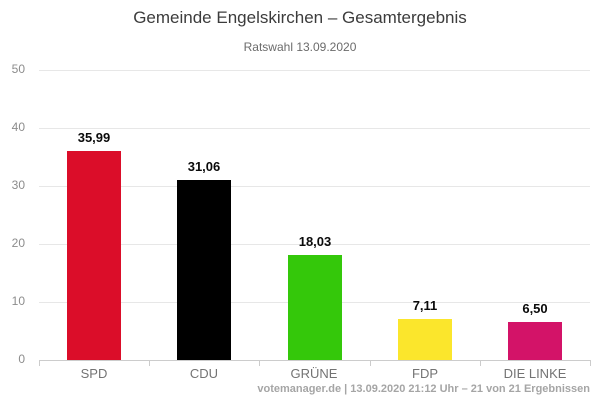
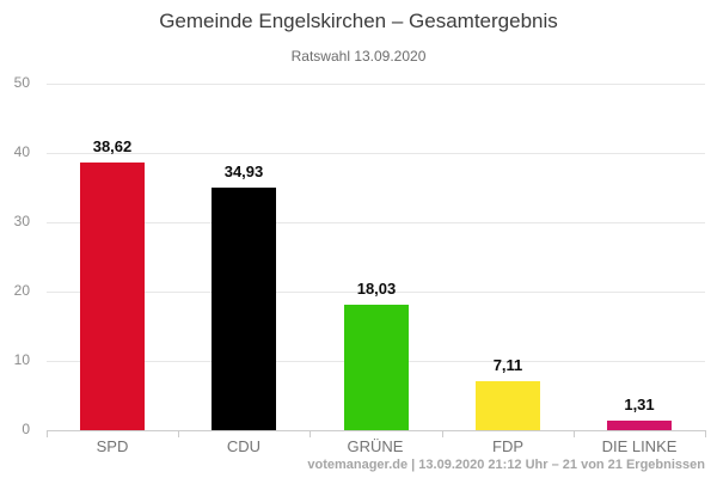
SPD: 35,99 -> 38,62
CDU: 31,06 -> 34,93
DIE LINKE: 6,50 -> 1,31
